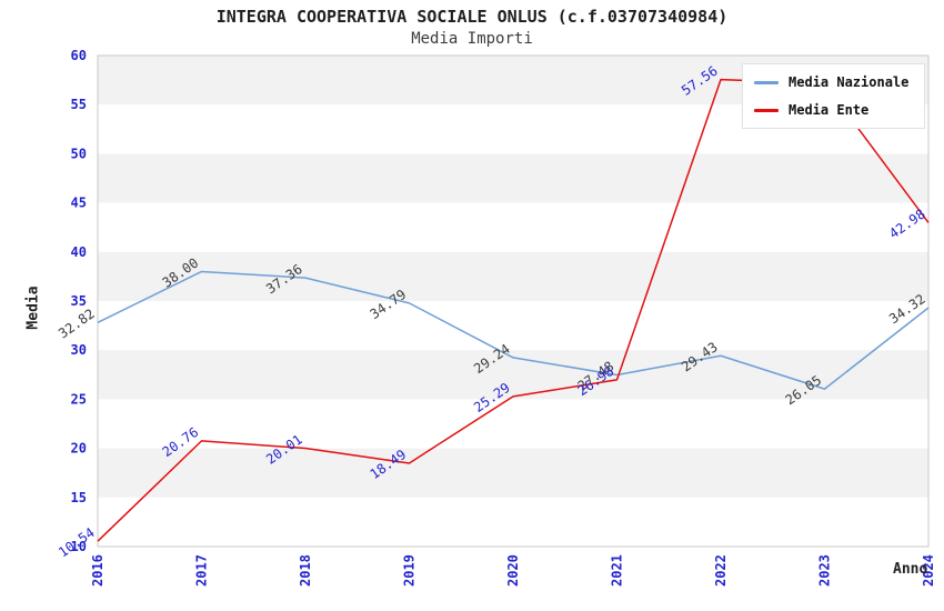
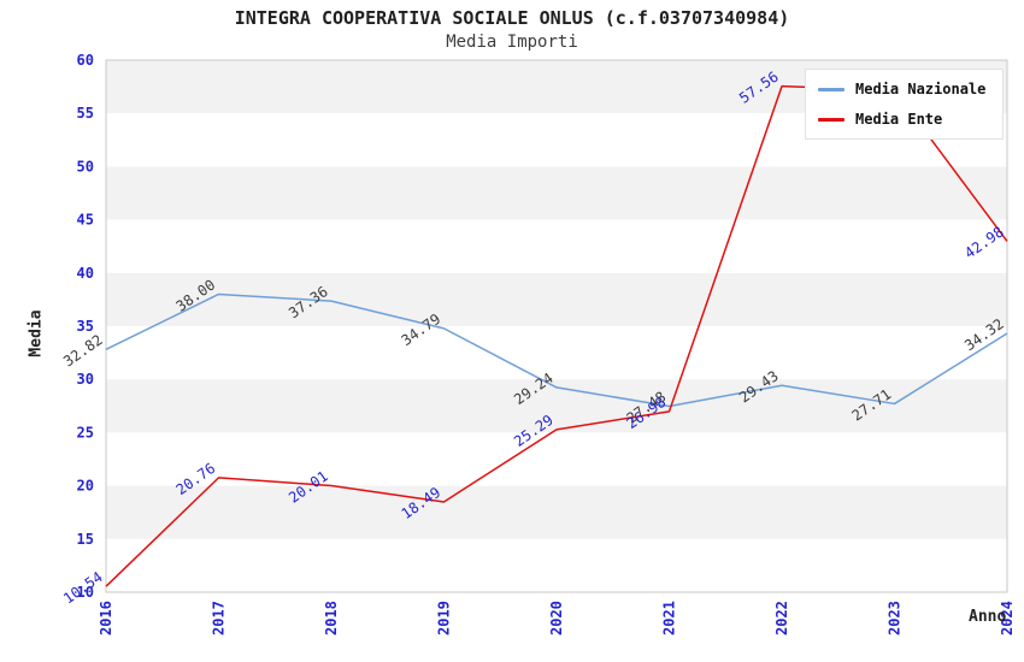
Media Nazionale/2023: 26.05 -> 27.71
